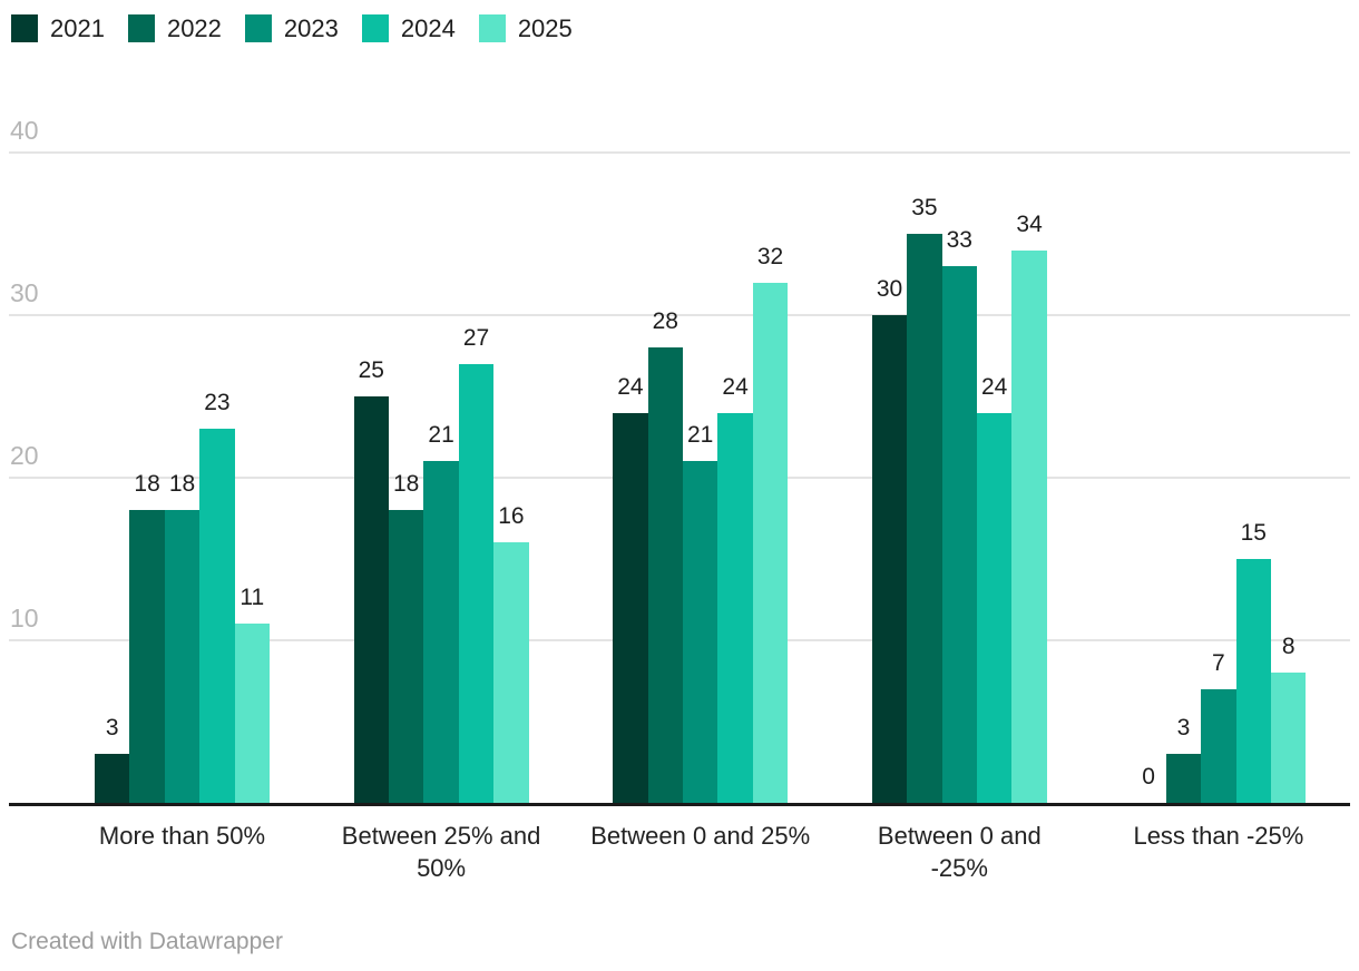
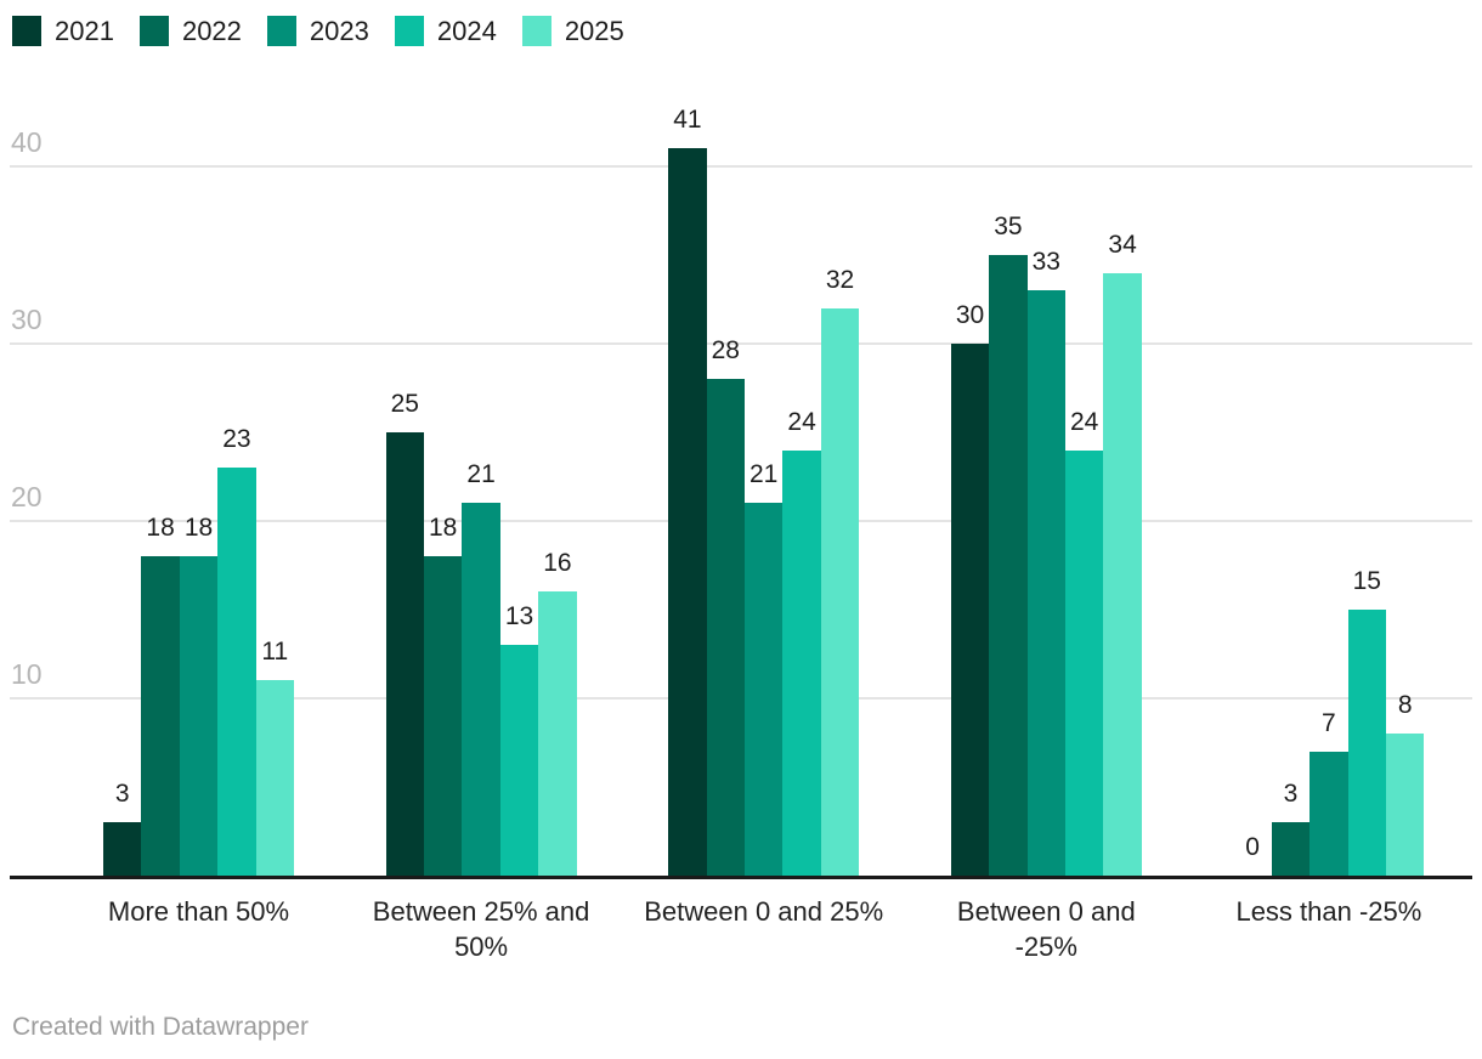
2024/Between 25% and 50%: 27 -> 13
2021/Between 0 and 25%: 24 -> 41
